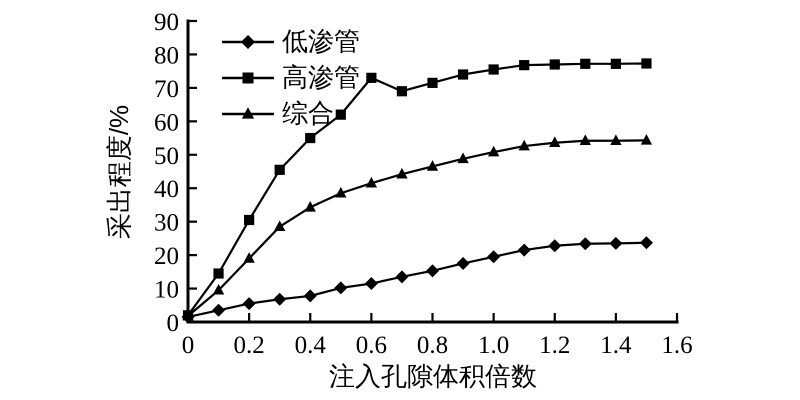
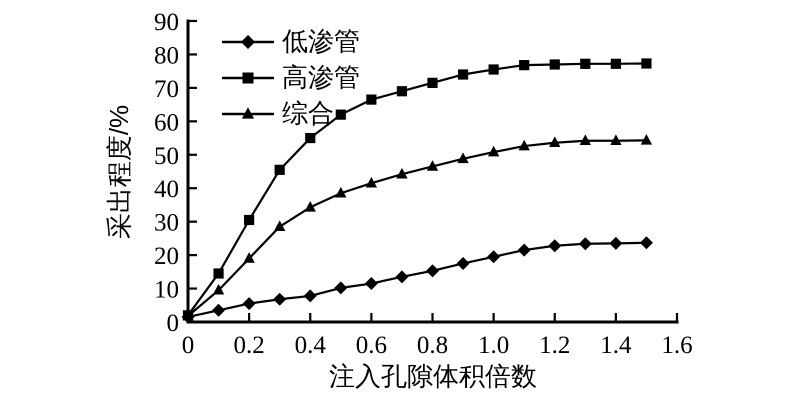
高渗管/0.6: 73 -> 66
